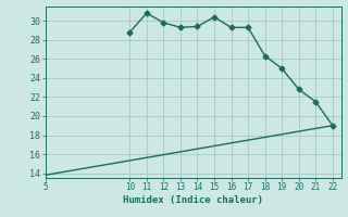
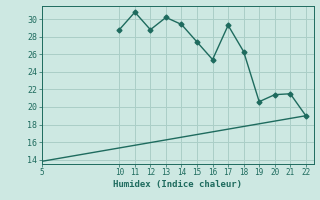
12: 29.8 -> 28.8
13: 29.3 -> 30.2
15: 30.4 -> 27.4
16: 29.3 -> 25.4
19: 25.0 -> 20.6
20: 22.8 -> 21.4
